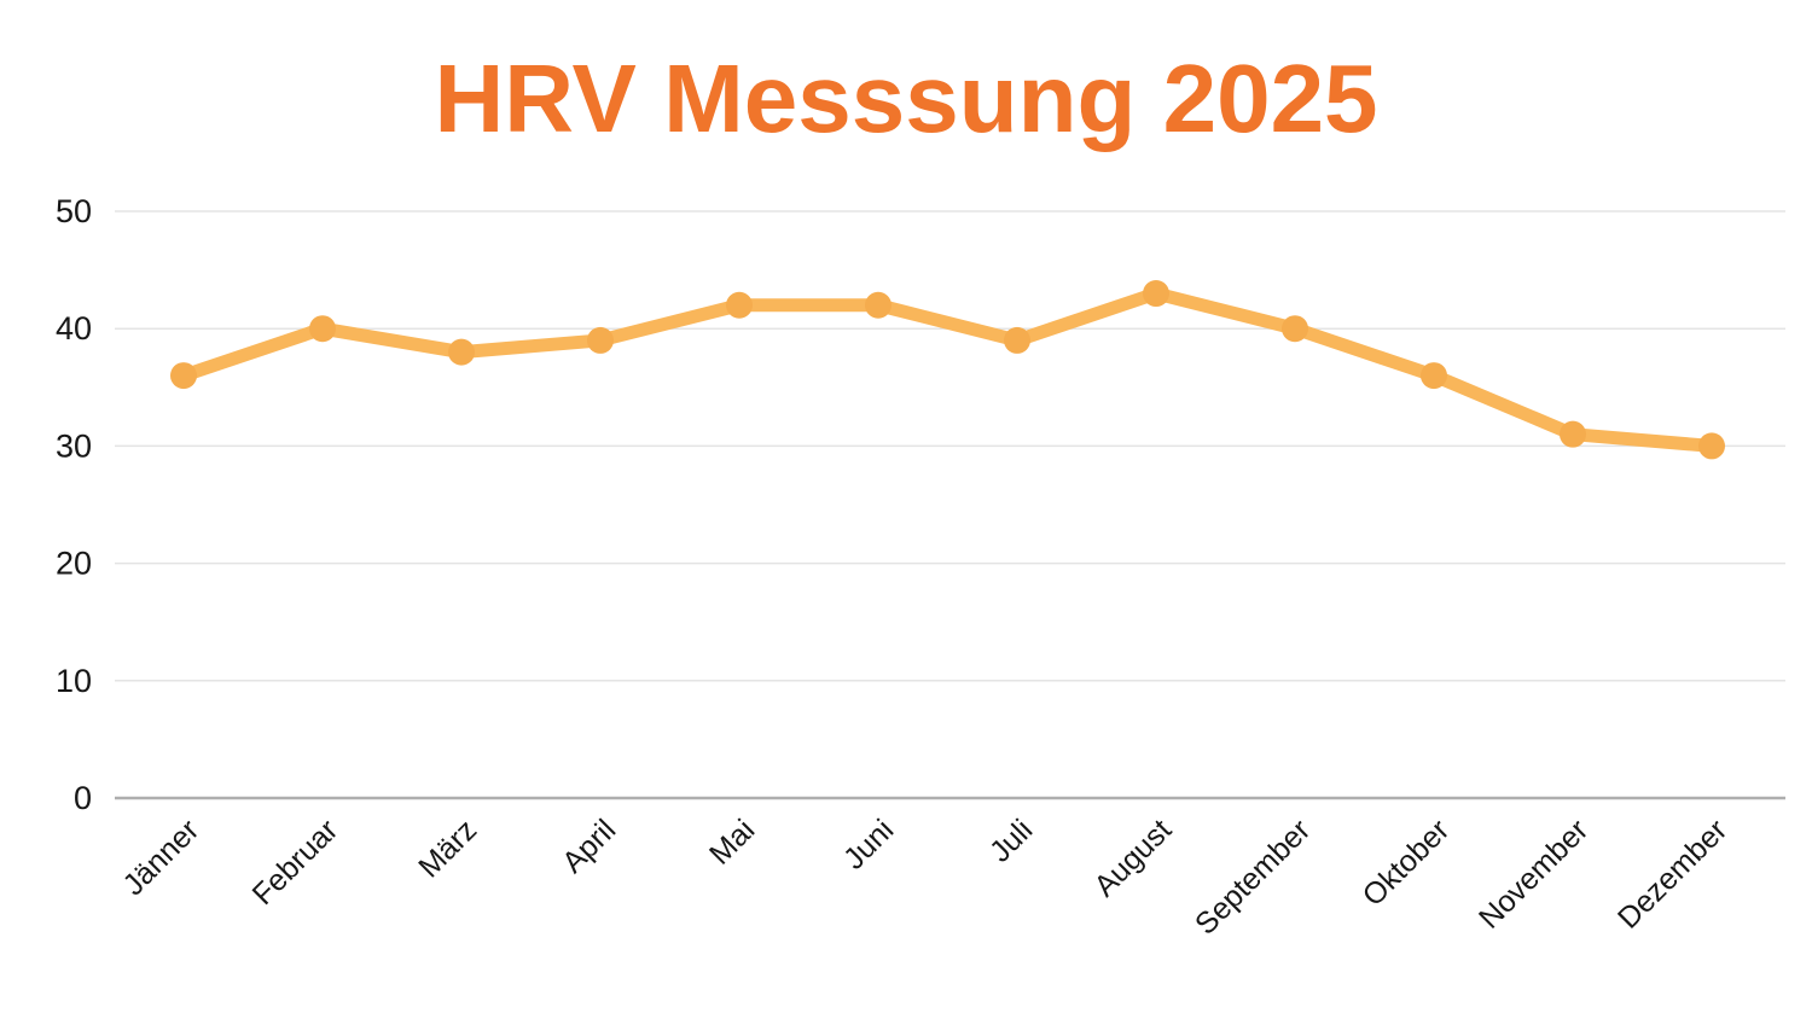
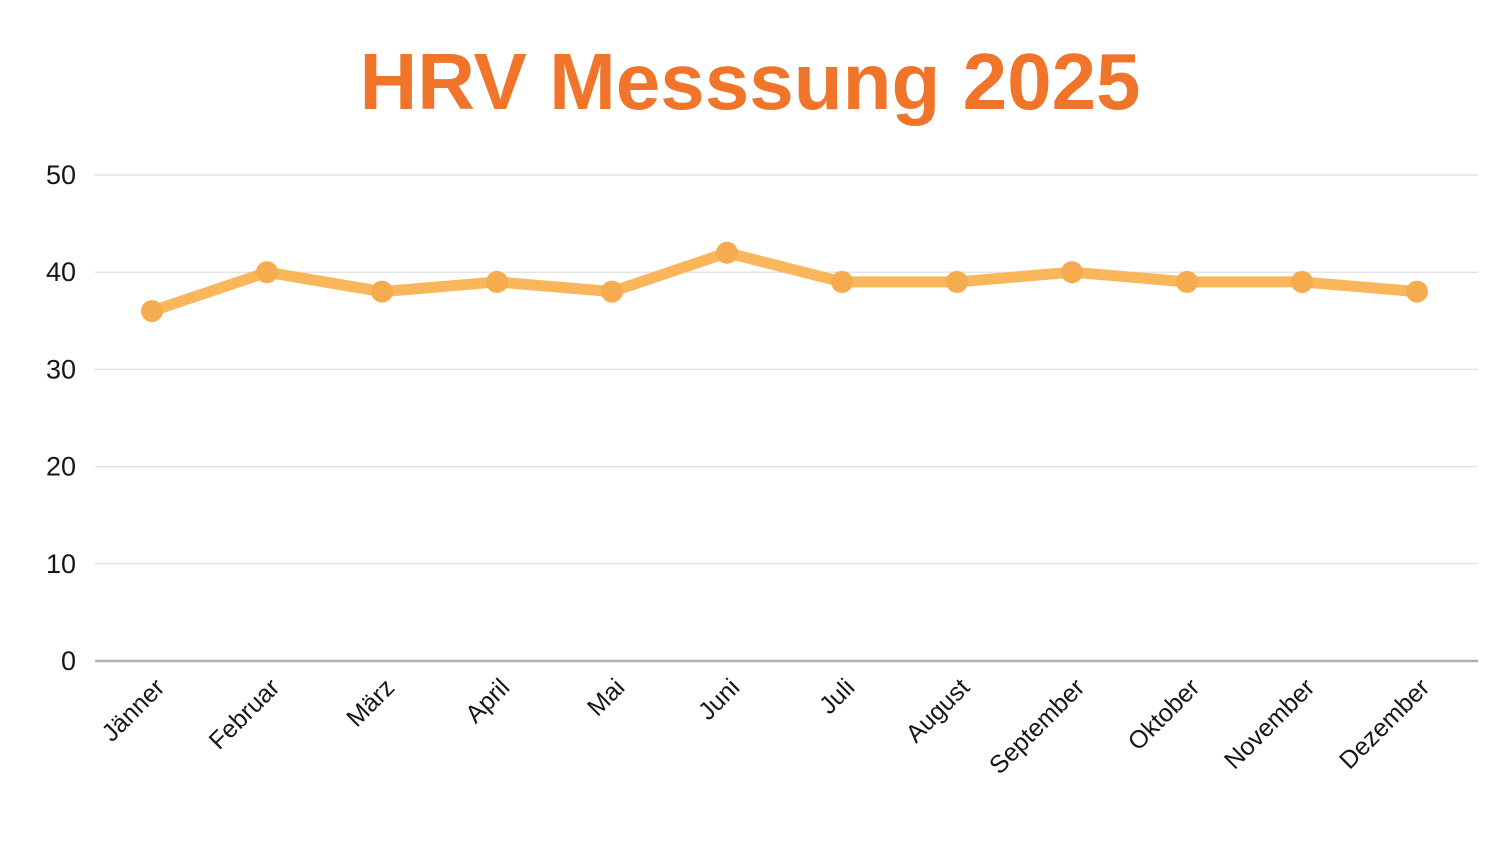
Mai: 42 -> 38
August: 43 -> 39
Oktober: 36 -> 39
November: 31 -> 39
Dezember: 30 -> 38
